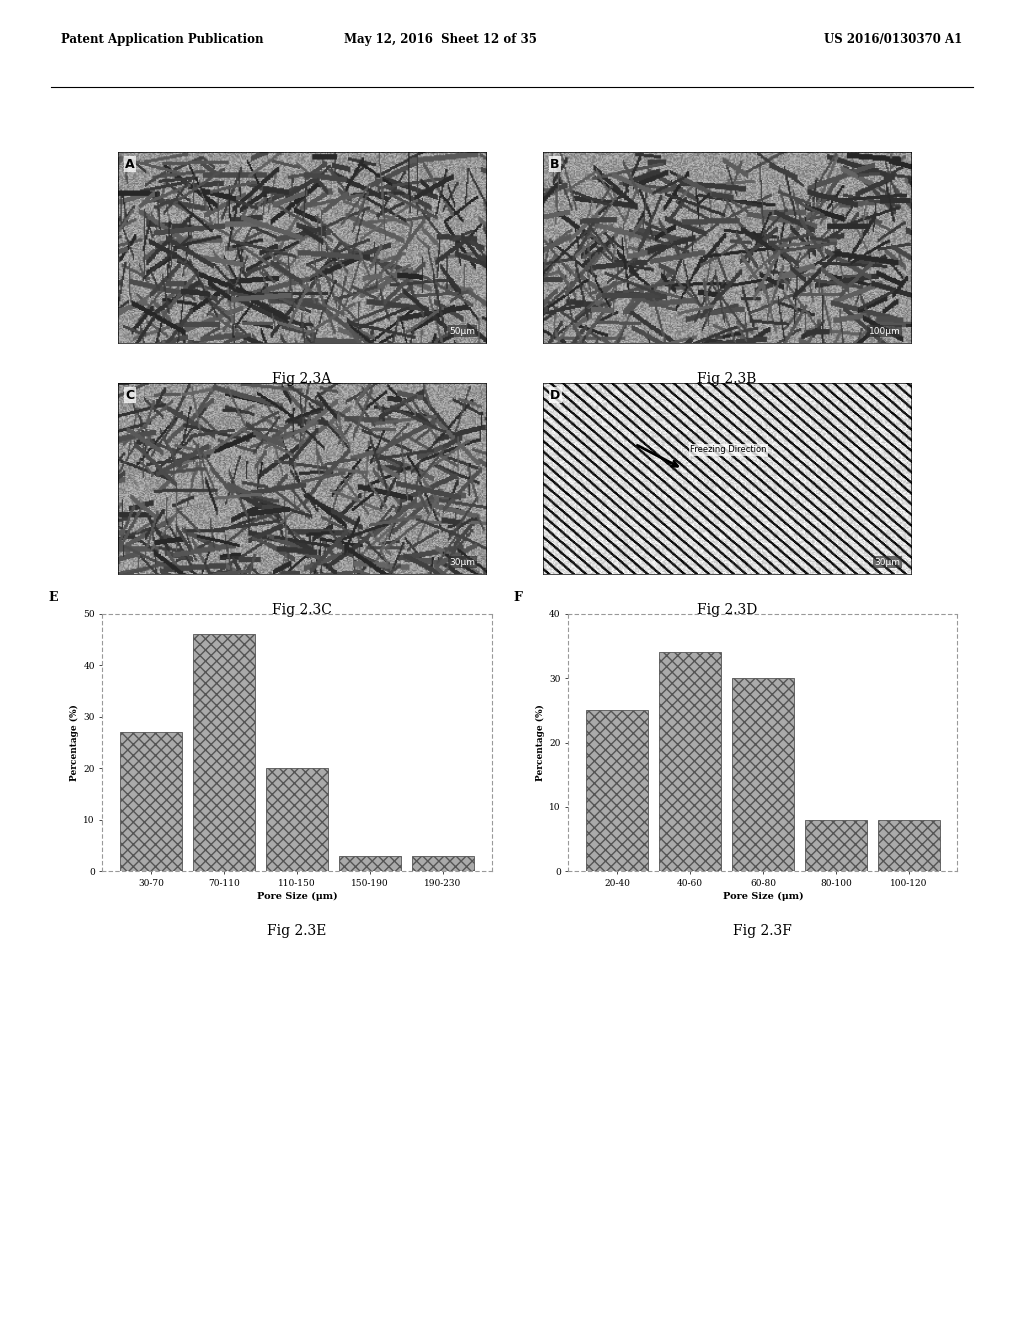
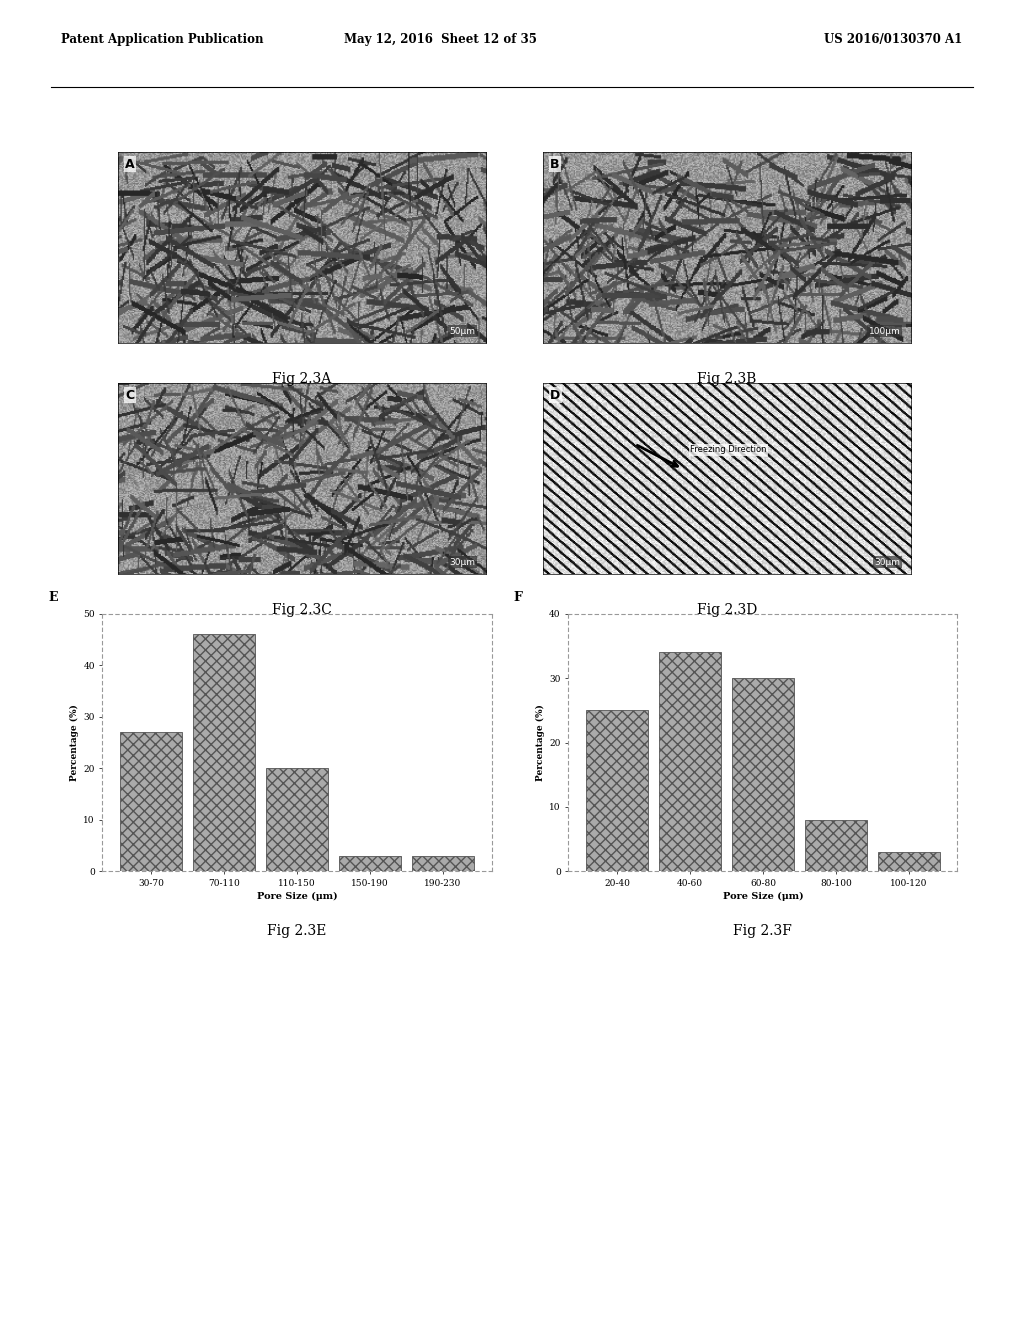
100-120: 8 -> 3
